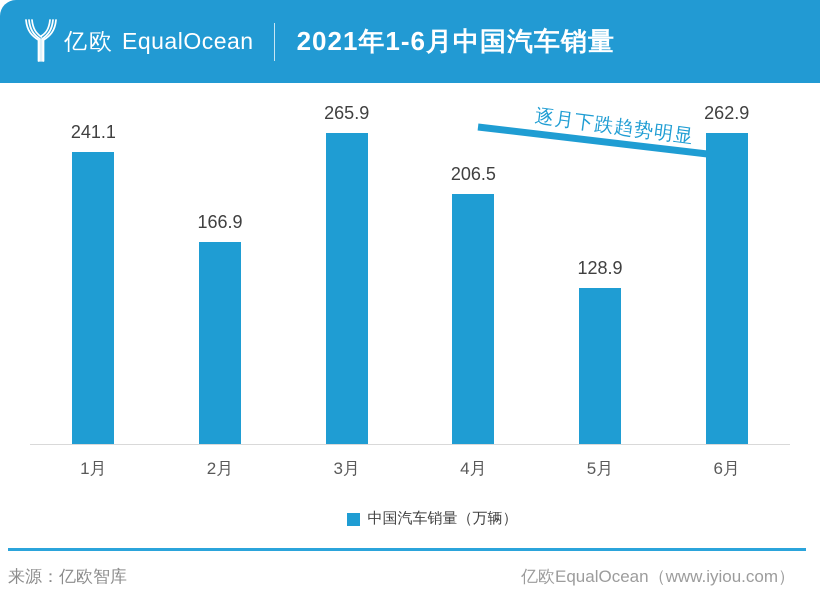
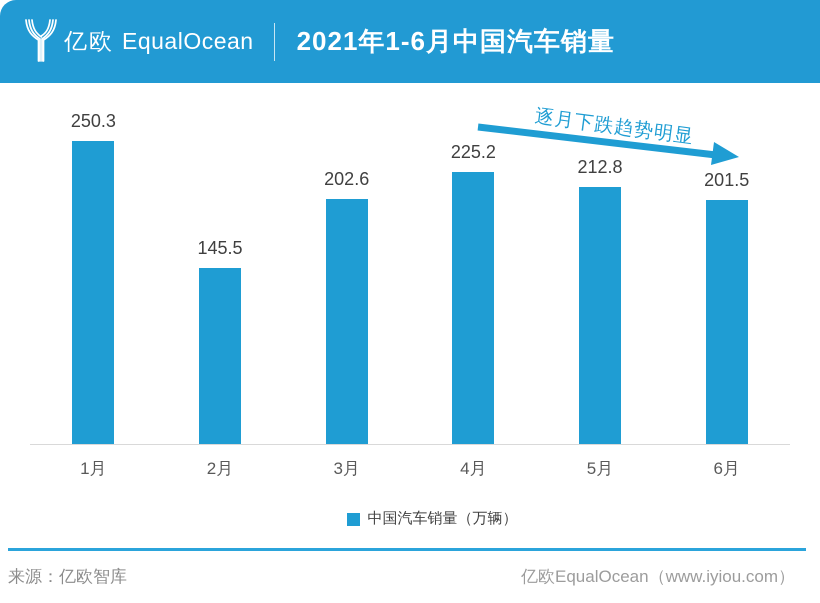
1月: 241.1 -> 250.3
2月: 166.9 -> 145.5
3月: 265.9 -> 202.6
4月: 206.5 -> 225.2
5月: 128.9 -> 212.8
6月: 262.9 -> 201.5
